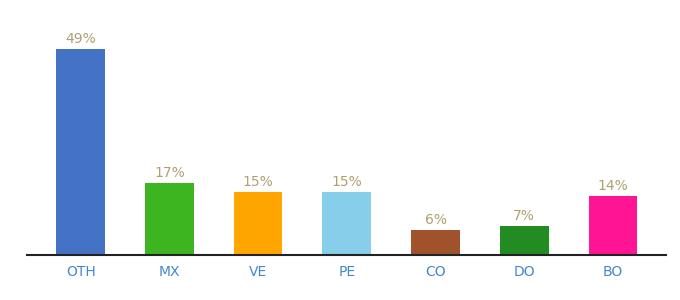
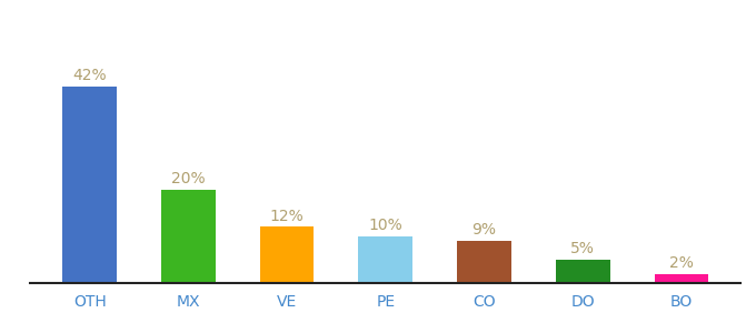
OTH: 49% -> 42%
MX: 17% -> 20%
VE: 15% -> 12%
PE: 15% -> 10%
CO: 6% -> 9%
DO: 7% -> 5%
BO: 14% -> 2%
